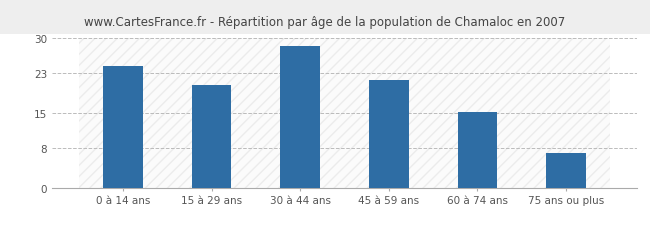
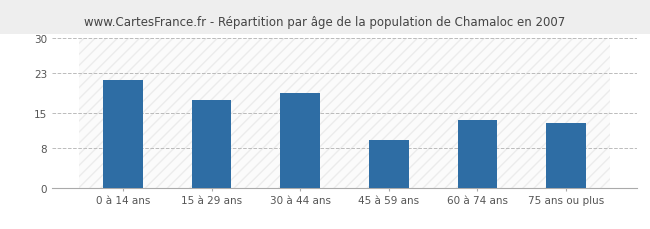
0 à 14 ans: 24.5 -> 21.5
15 à 29 ans: 20.5 -> 17.5
30 à 44 ans: 28.5 -> 19.0
45 à 59 ans: 21.5 -> 9.5
60 à 74 ans: 15.1 -> 13.5
75 ans ou plus: 7.0 -> 13.0
